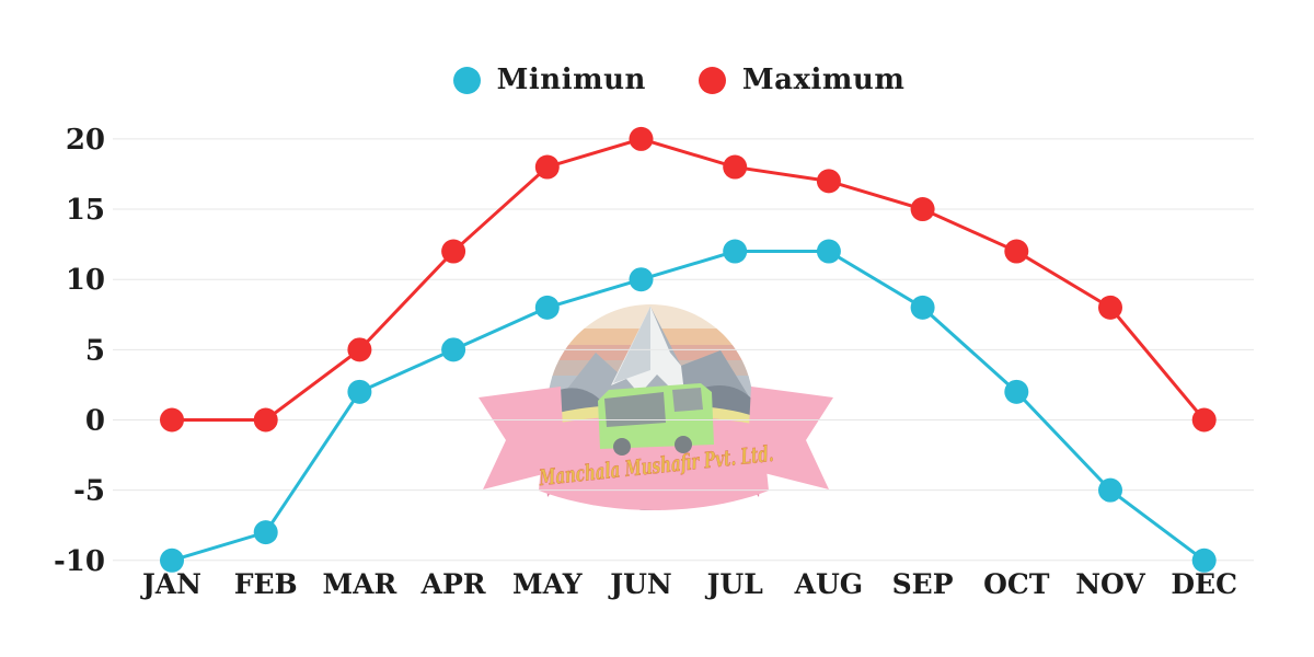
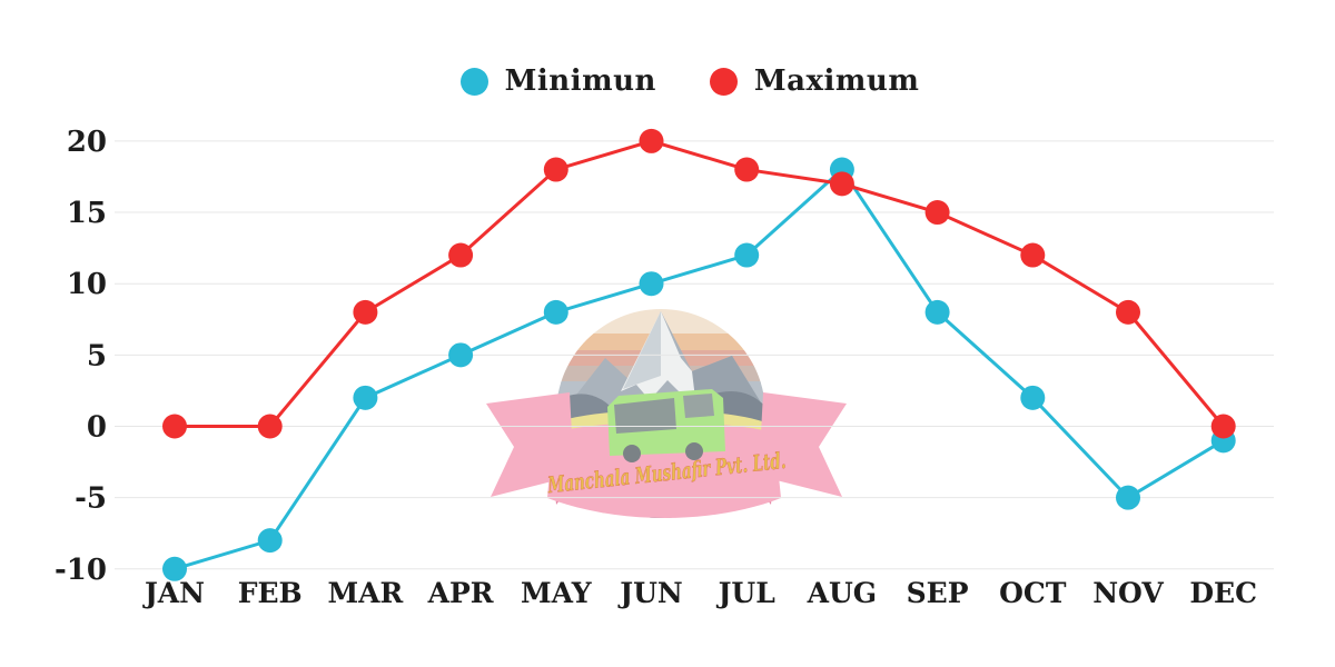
Maximum/MAR: 5 -> 8
Minimun/AUG: 12 -> 18
Minimun/DEC: -10 -> -1
